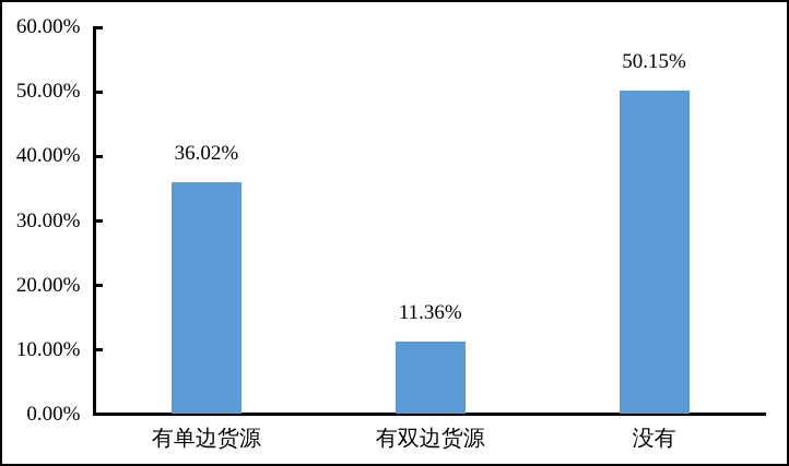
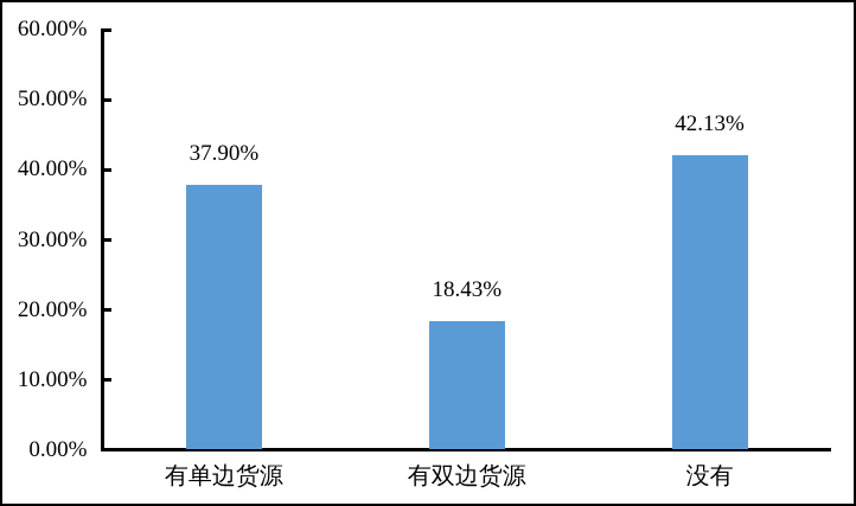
有单边货源: 36.02% -> 37.90%
有双边货源: 11.36% -> 18.43%
没有: 50.15% -> 42.13%
